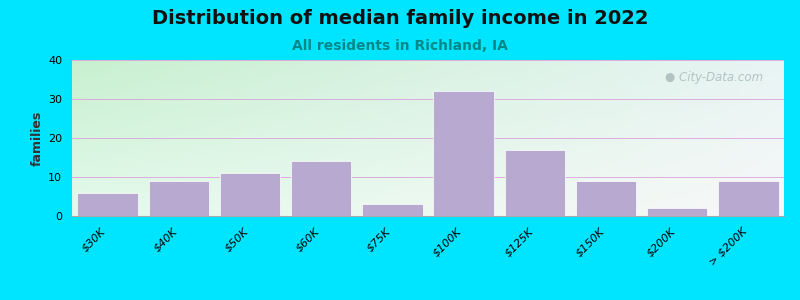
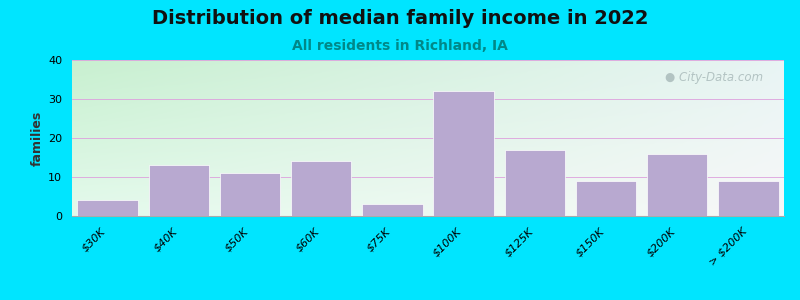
$30K: 6 -> 4
$40K: 9 -> 13
$200K: 2 -> 16
